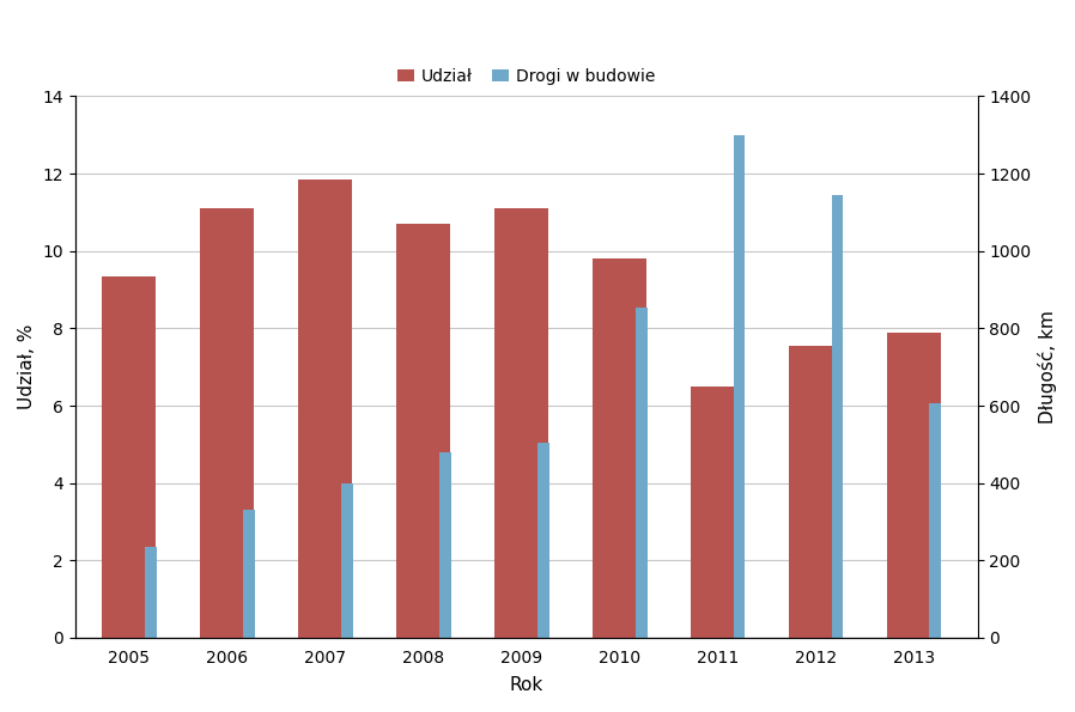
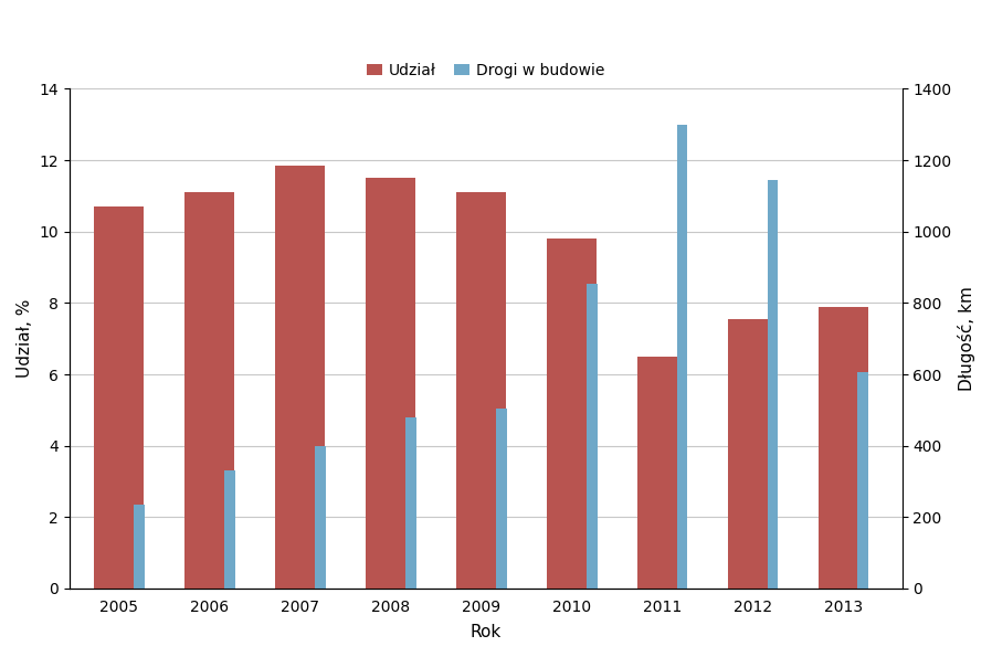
Udział/2005: 9.35 -> 10.70
Udział/2008: 10.70 -> 11.50
